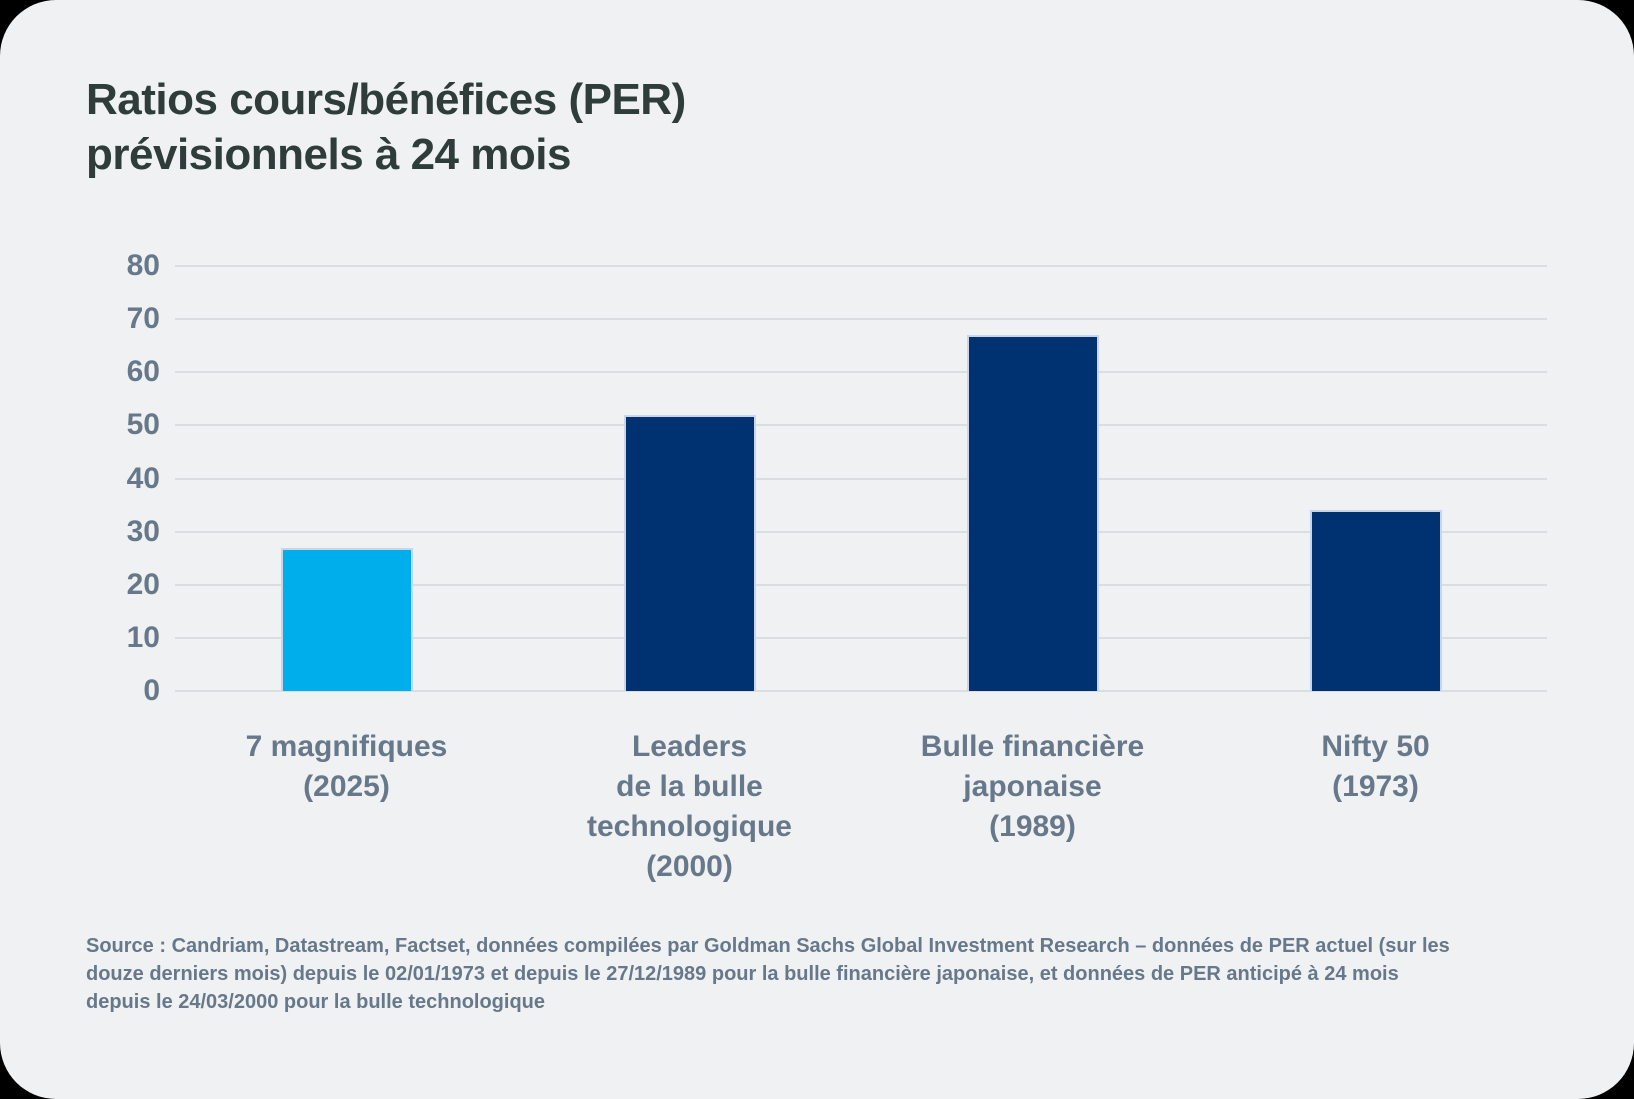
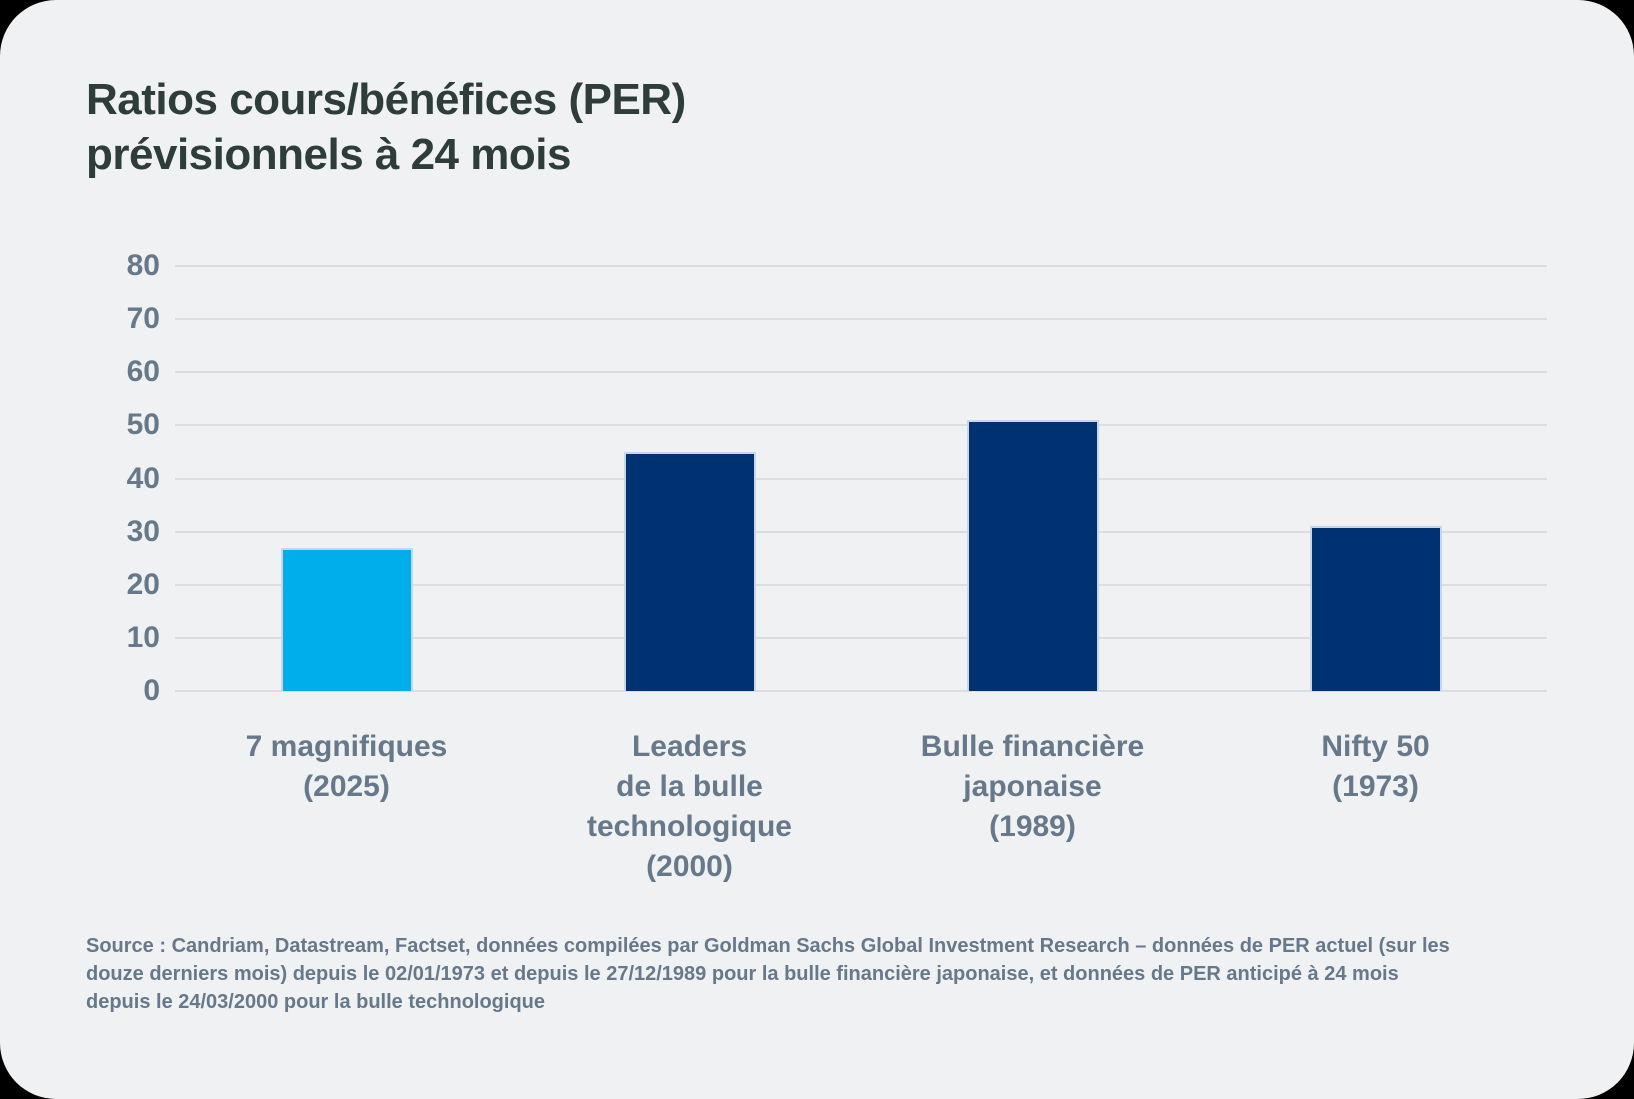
Leaders de la bulle technologique (2000): 52 -> 45
Bulle financière japonaise (1989): 67 -> 51
Nifty 50 (1973): 34 -> 31
